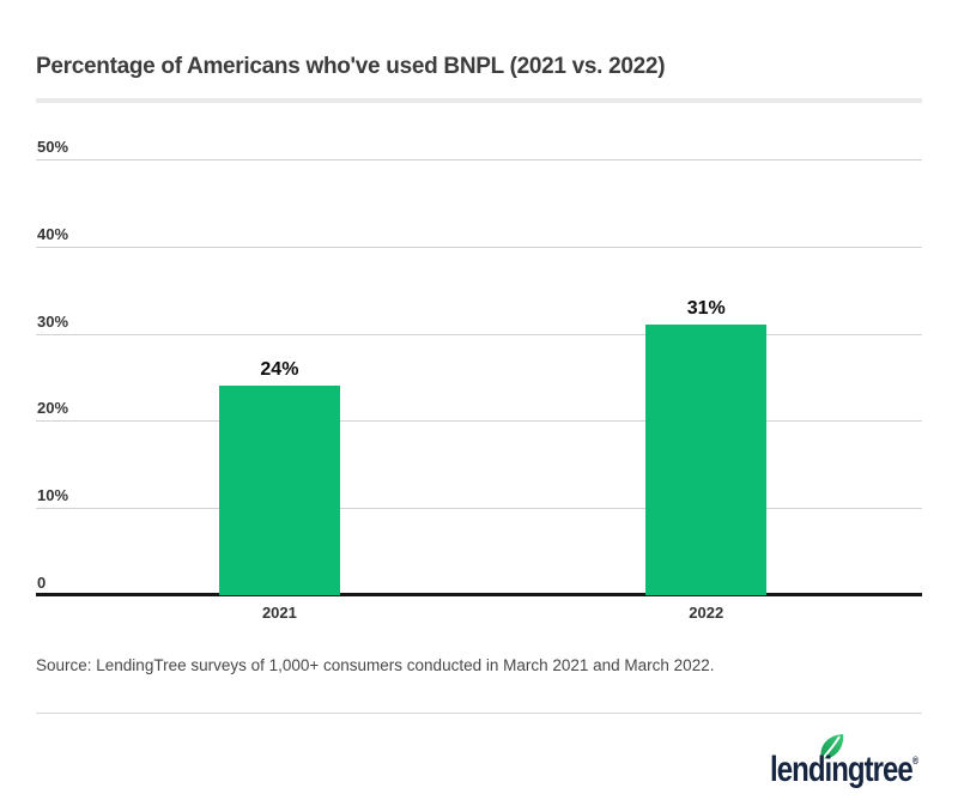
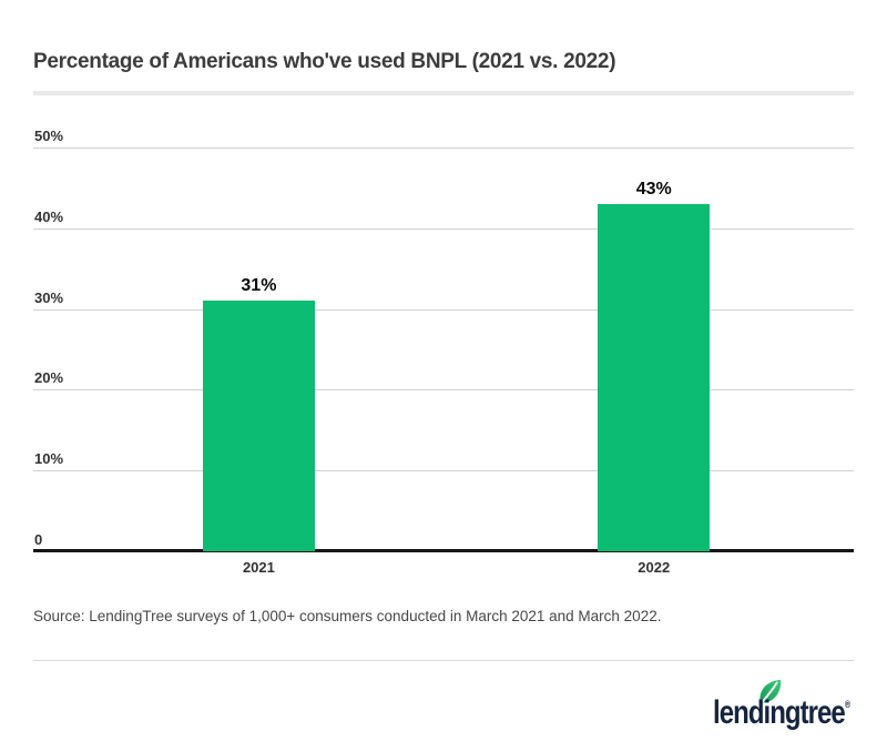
2021: 24% -> 31%
2022: 31% -> 43%
